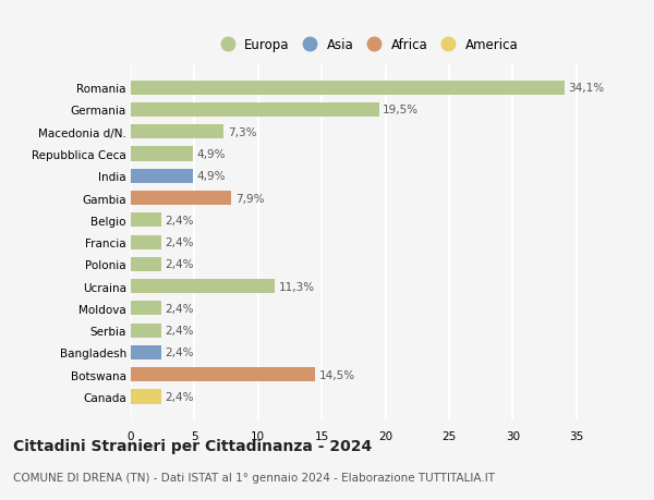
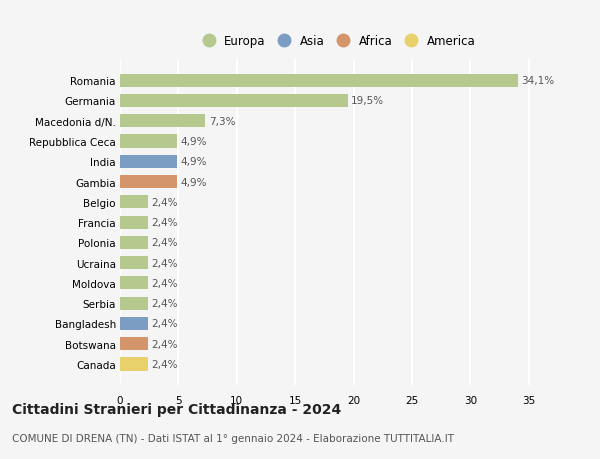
Gambia: 7,9% -> 4,9%
Ucraina: 11,3% -> 2,4%
Botswana: 14,5% -> 2,4%
